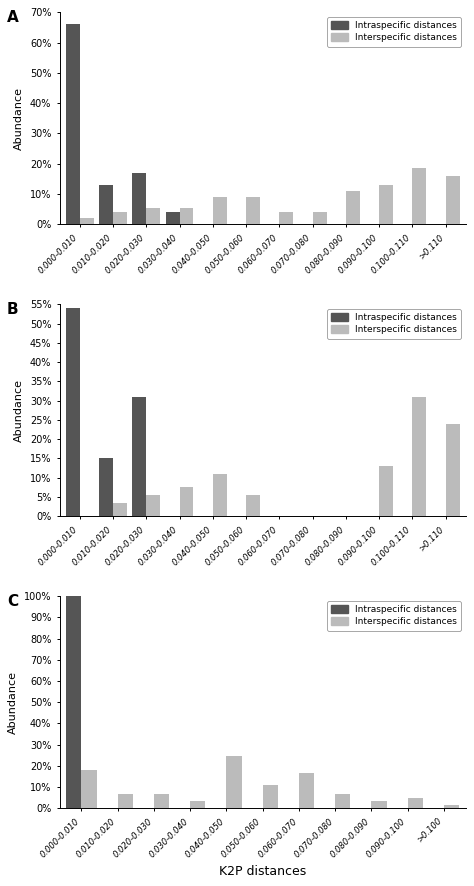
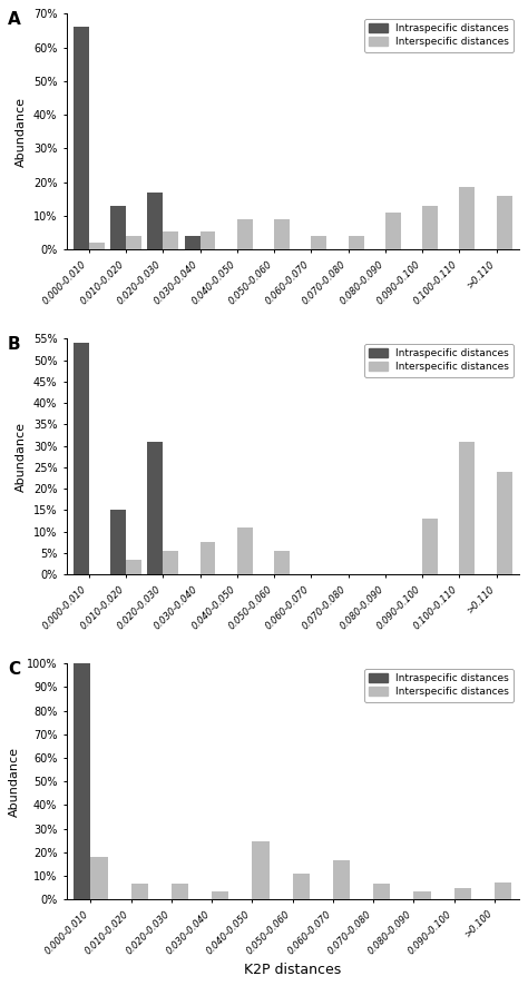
Interspecific distances/>0.100: 1.5% -> 7.0%
